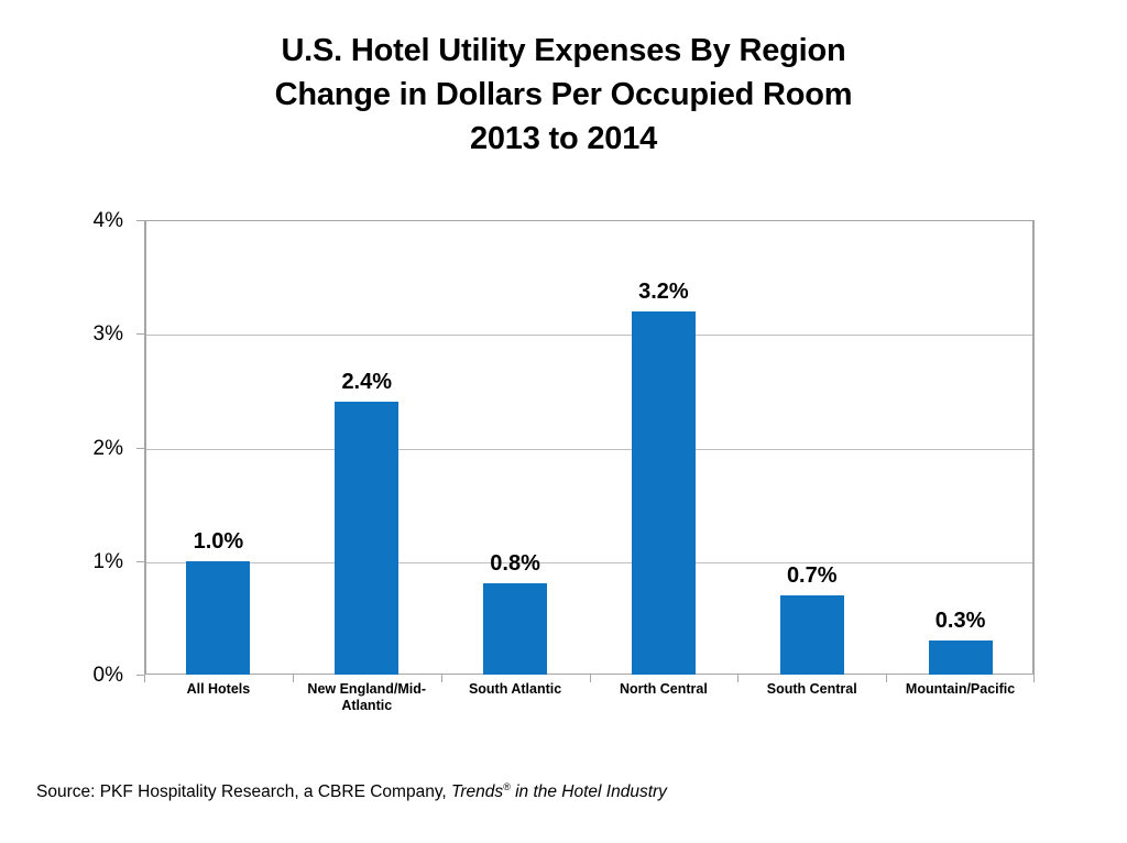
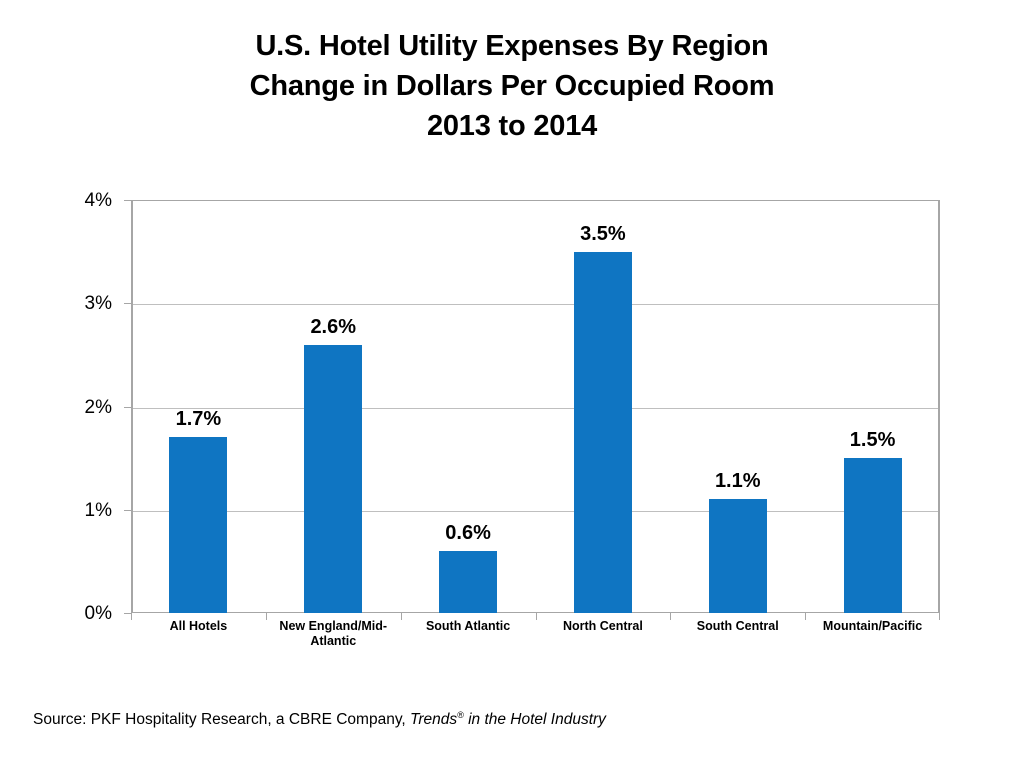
All Hotels: 1.0% -> 1.7%
New England/Mid-Atlantic: 2.4% -> 2.6%
South Atlantic: 0.8% -> 0.6%
North Central: 3.2% -> 3.5%
South Central: 0.7% -> 1.1%
Mountain/Pacific: 0.3% -> 1.5%
